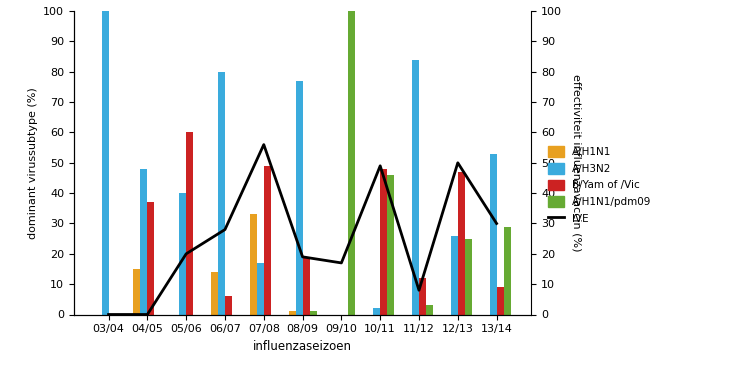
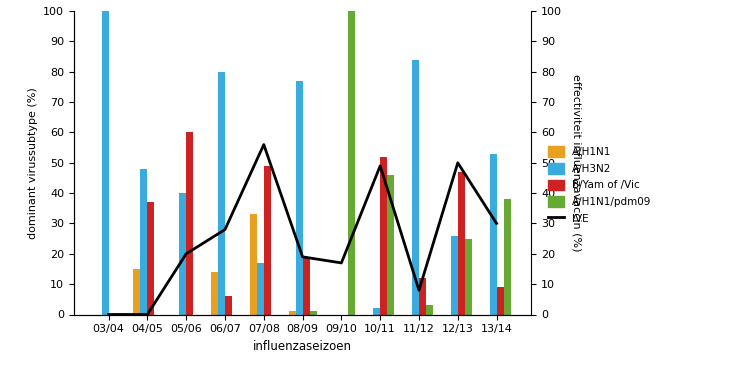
B/Yam of /Vic/10/11: 48 -> 52
A/H1N1/pdm09/13/14: 29 -> 38
